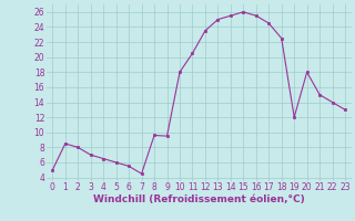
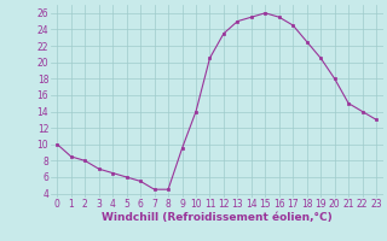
0: 5.0 -> 10.0
8: 9.6 -> 4.5
10: 18.0 -> 14.0
19: 12.0 -> 20.5
